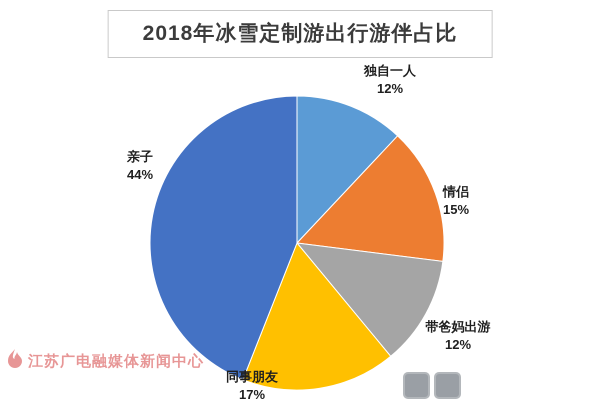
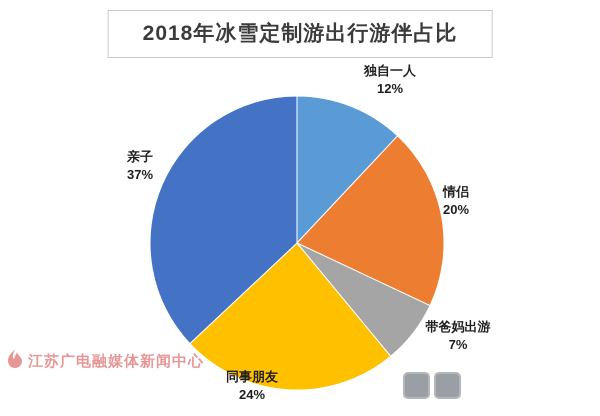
情侣: 15% -> 20%
带爸妈出游: 12% -> 7%
同事朋友: 17% -> 24%
亲子: 44% -> 37%
